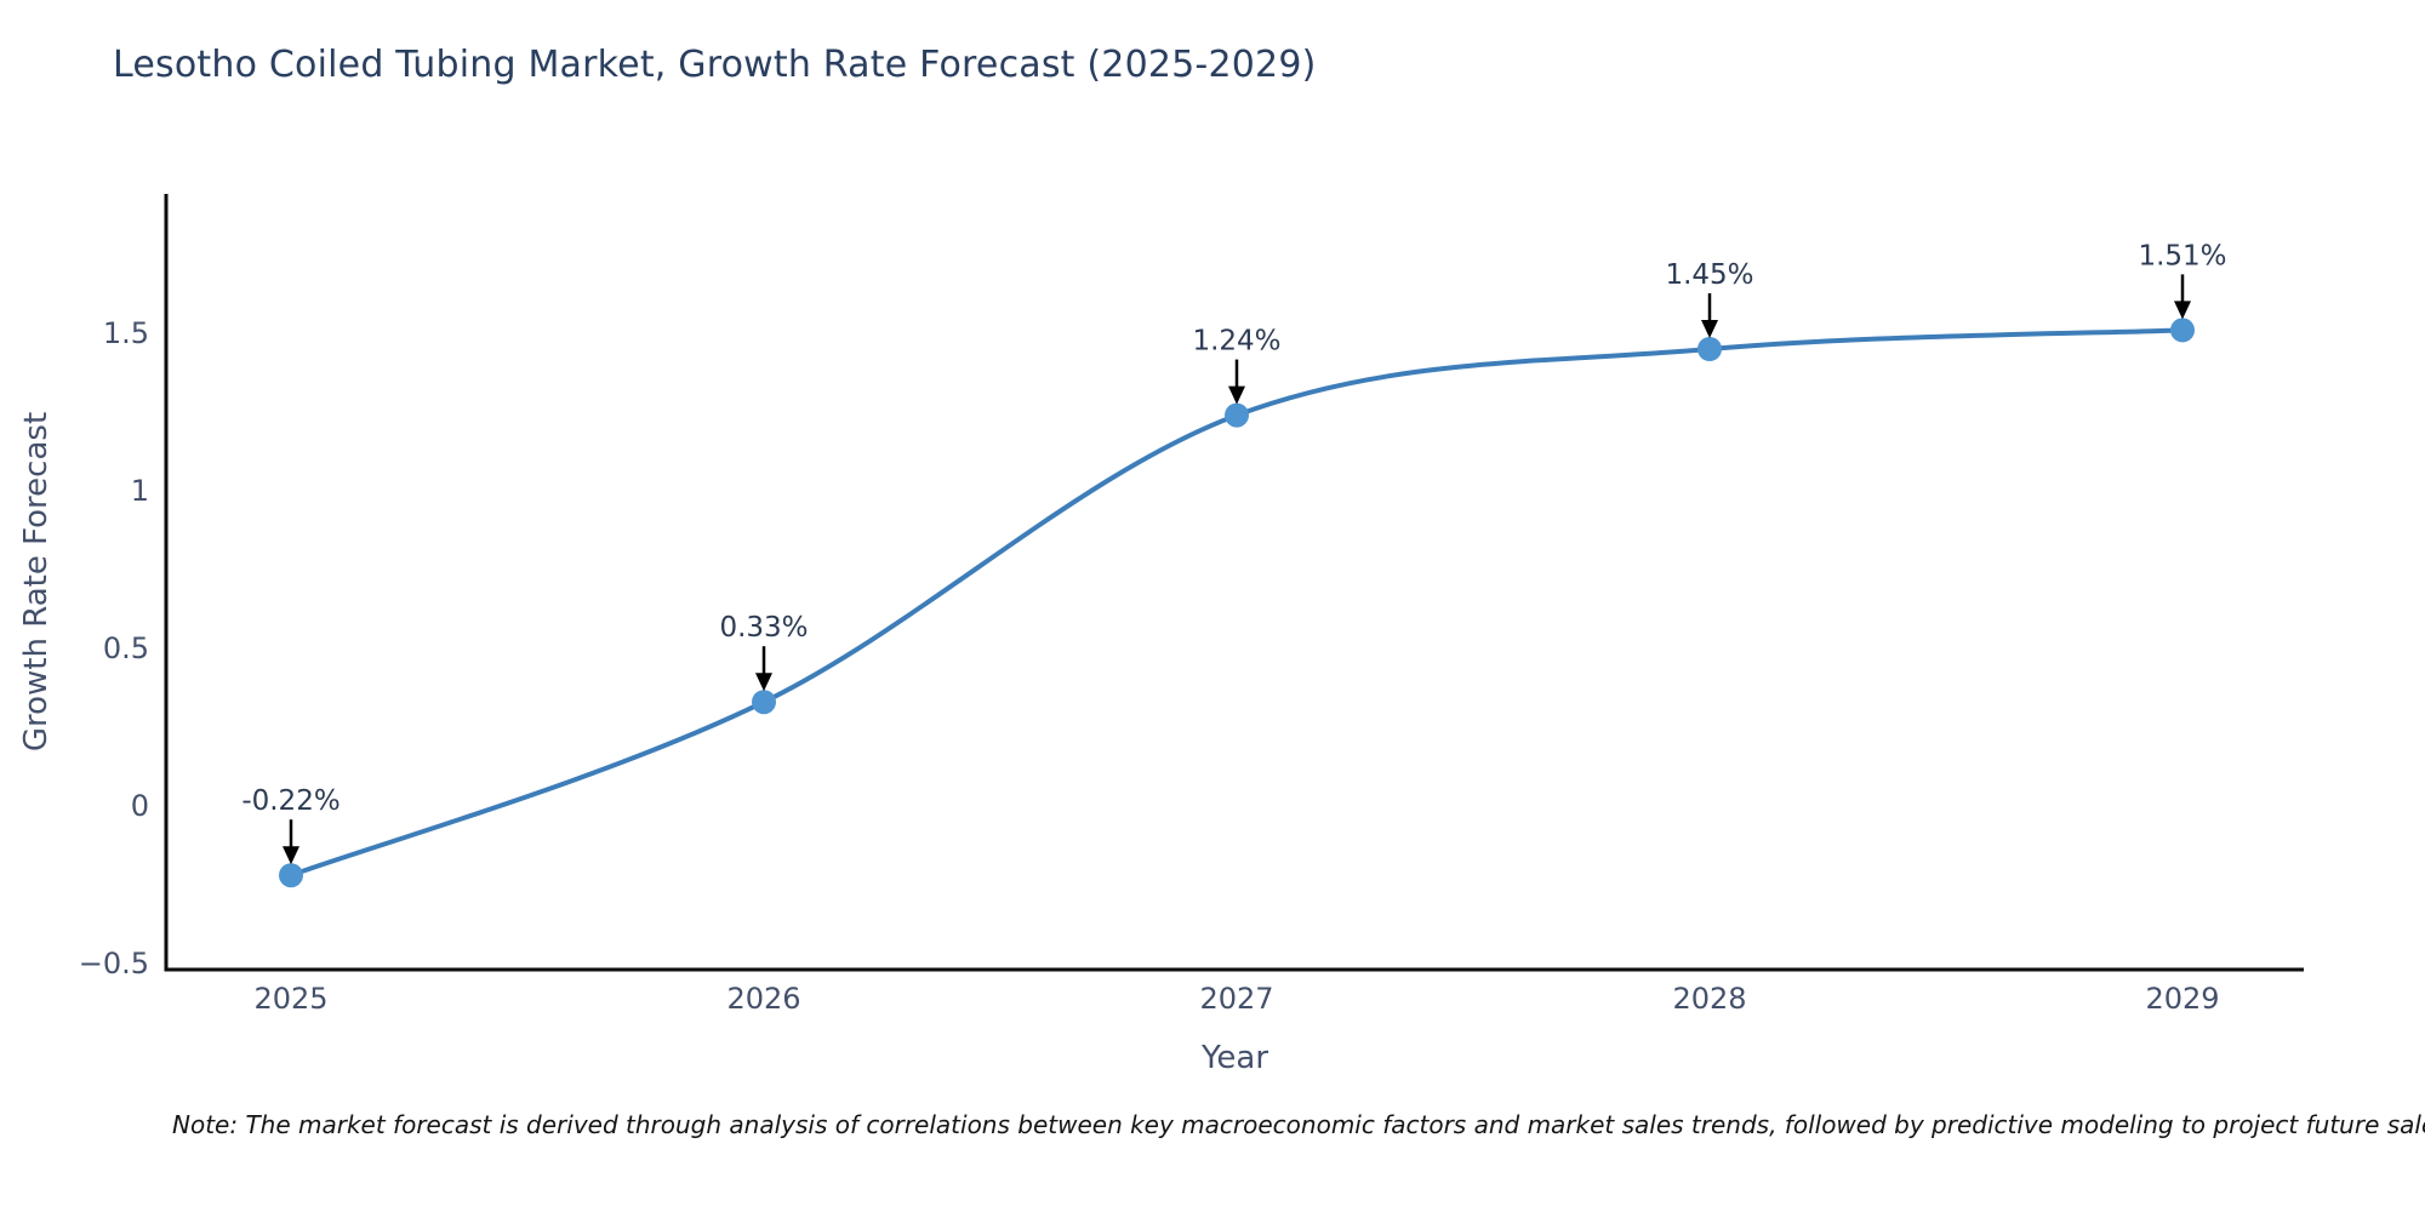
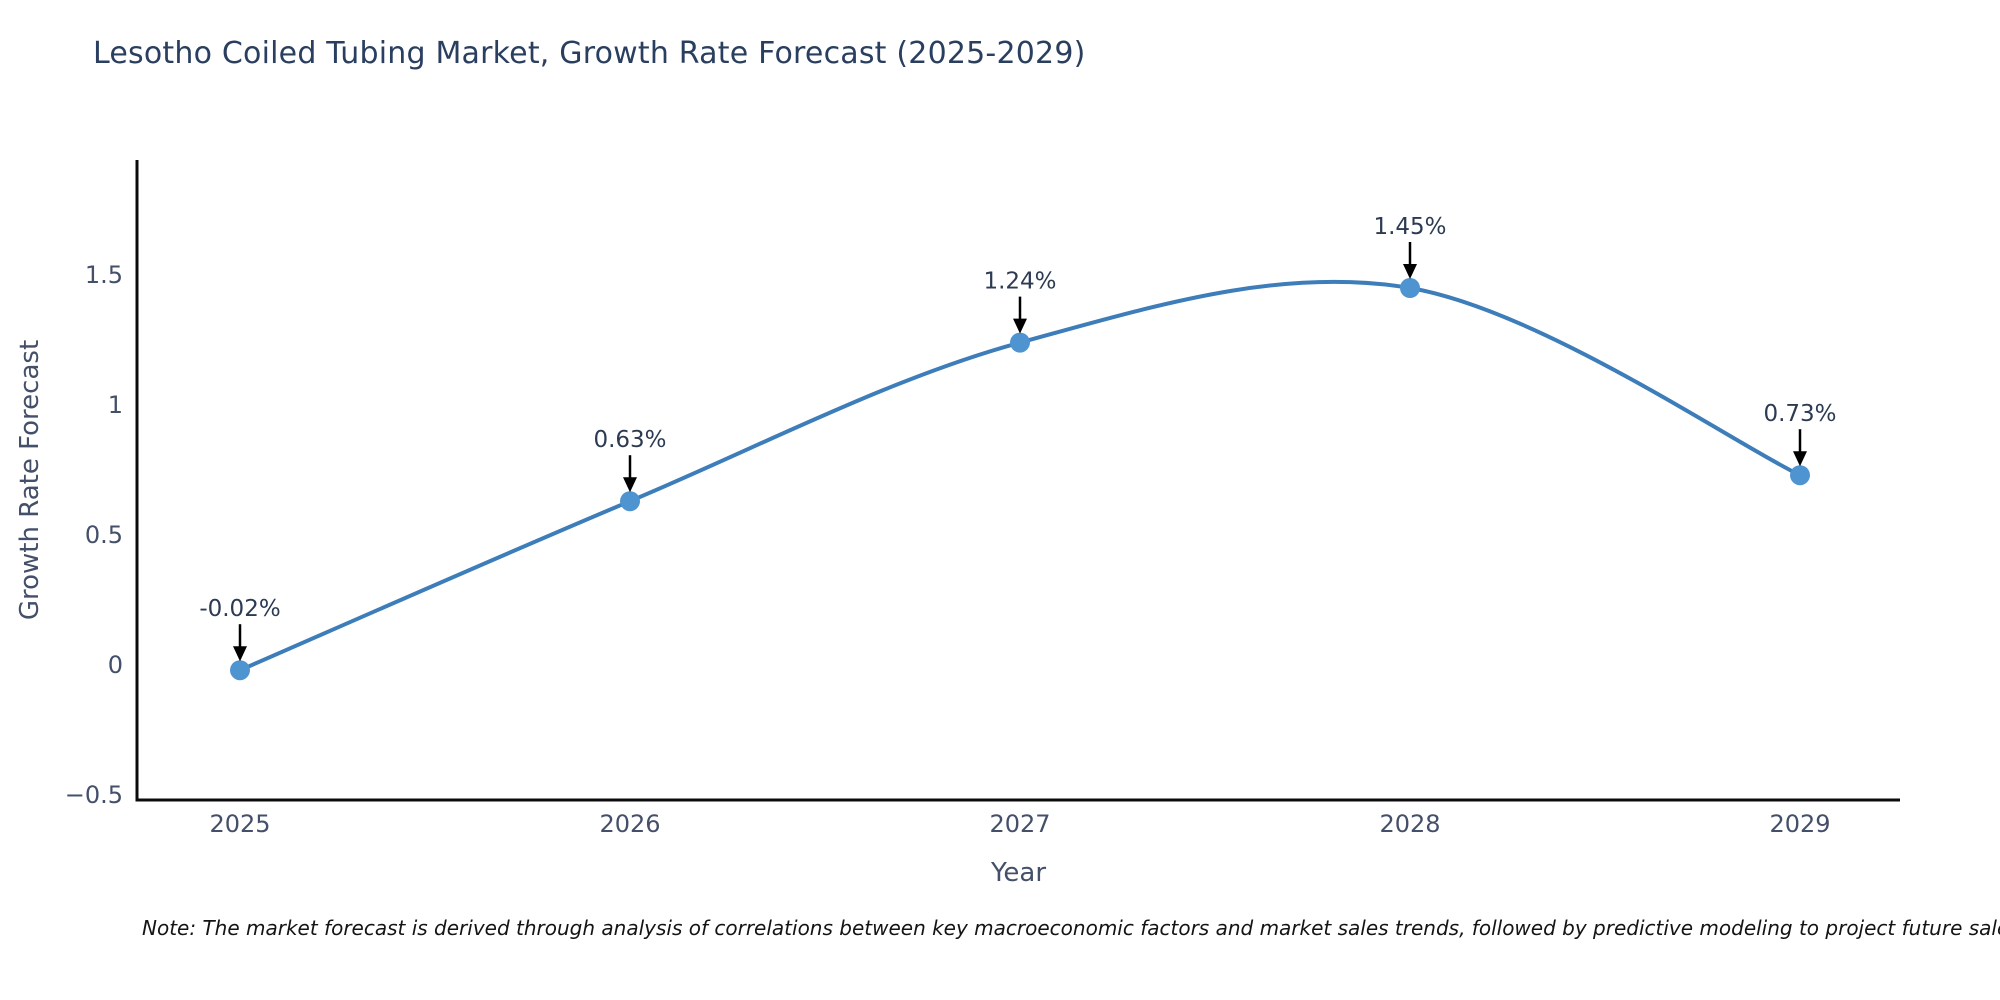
2025: -0.22% -> -0.02%
2026: 0.33% -> 0.63%
2029: 1.51% -> 0.73%
